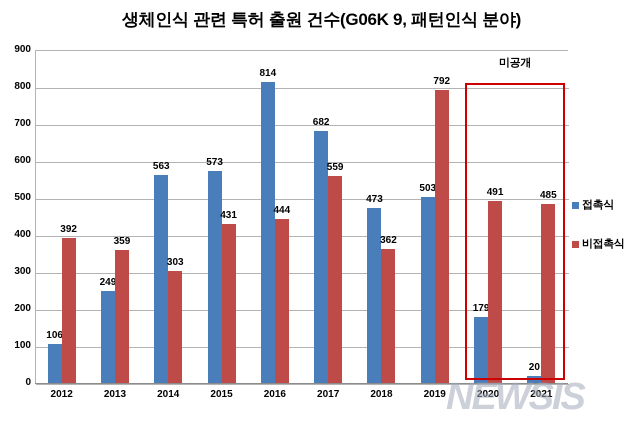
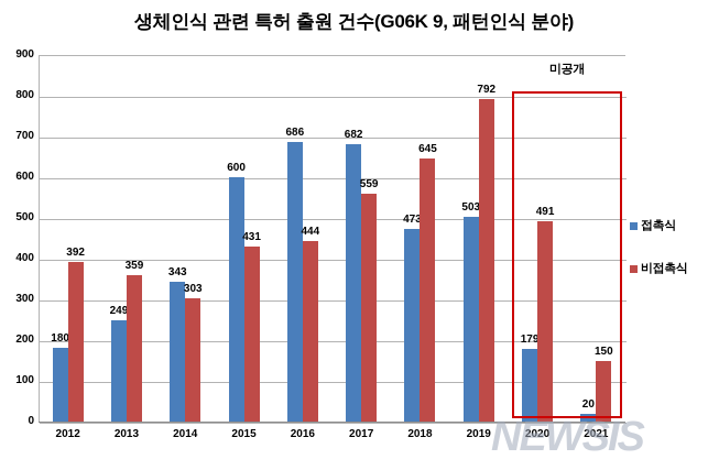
접촉식/2012: 106 -> 180
접촉식/2014: 563 -> 343
접촉식/2015: 573 -> 600
접촉식/2016: 814 -> 686
비접촉식/2018: 362 -> 645
비접촉식/2021: 485 -> 150
